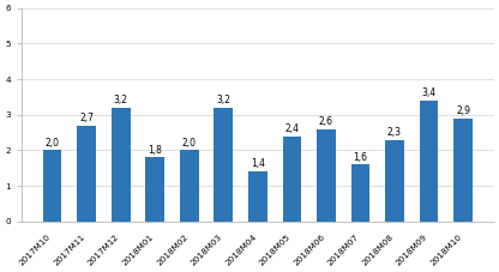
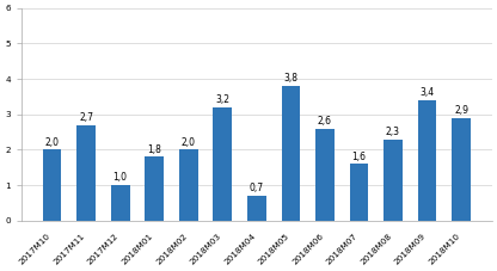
2017M12: 3,2 -> 1,0
2018M04: 1,4 -> 0,7
2018M05: 2,4 -> 3,8
